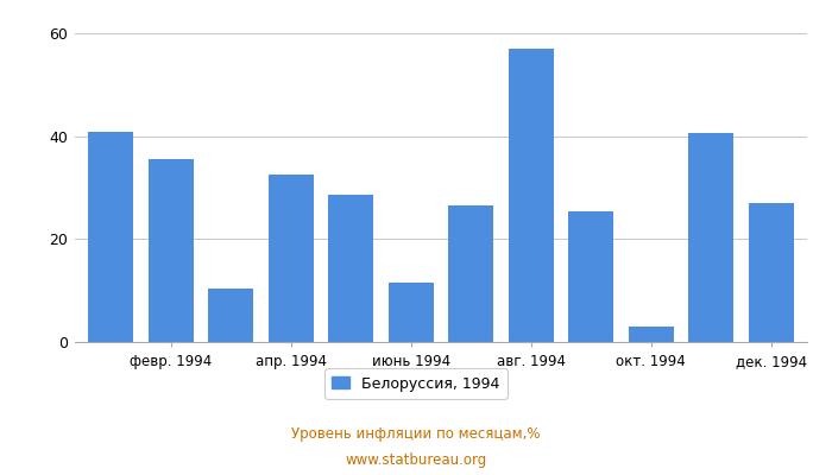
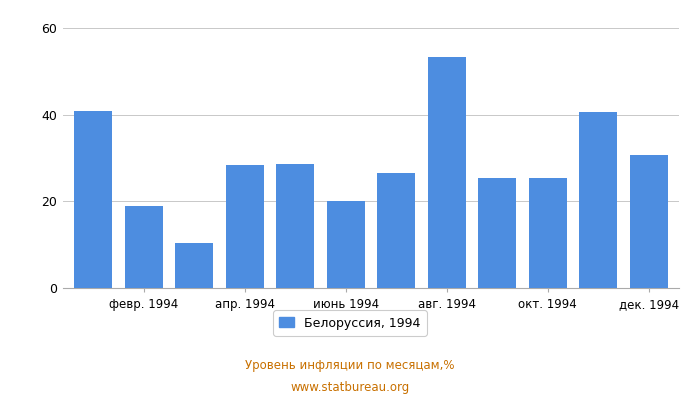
февр. 1994: 35.5 -> 19.0
апр. 1994: 32.5 -> 28.5
июнь 1994: 11.5 -> 20.0
авг. 1994: 57.0 -> 53.3
окт. 1994: 3.0 -> 25.3
дек. 1994: 27.0 -> 30.6
